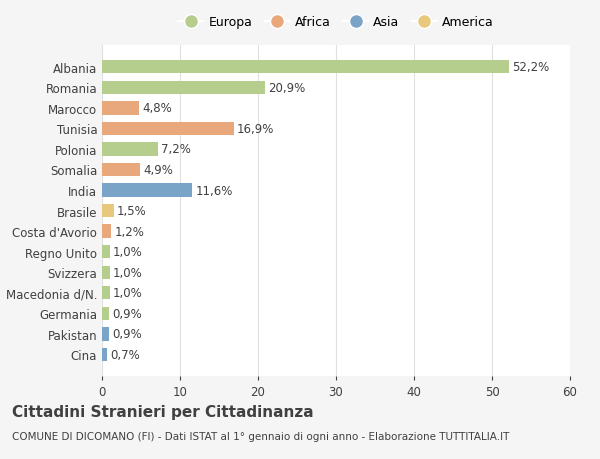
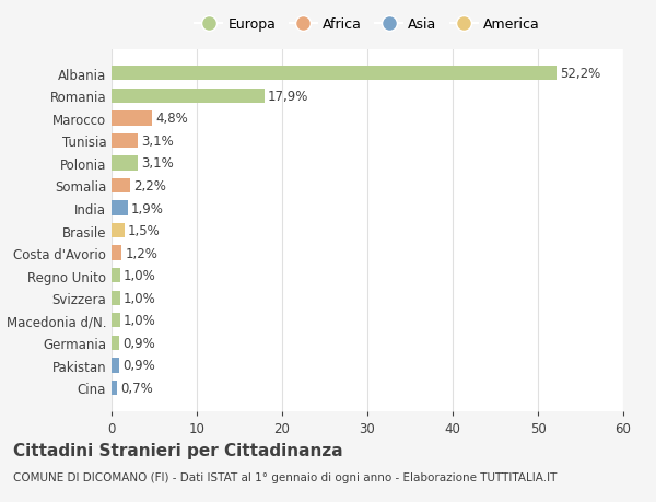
Romania: 20,9% -> 17,9%
Tunisia: 16,9% -> 3,1%
Polonia: 7,2% -> 3,1%
Somalia: 4,9% -> 2,2%
India: 11,6% -> 1,9%
